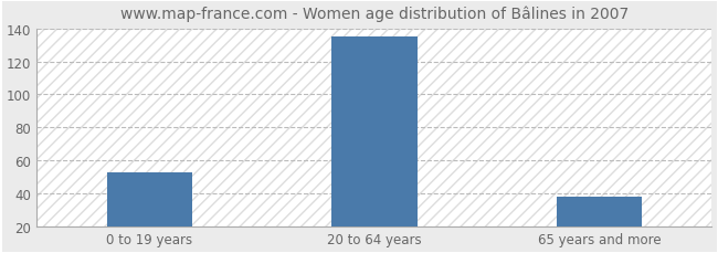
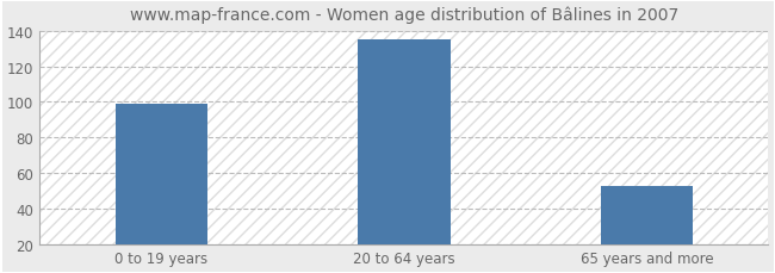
0 to 19 years: 53 -> 99
65 years and more: 38 -> 53
